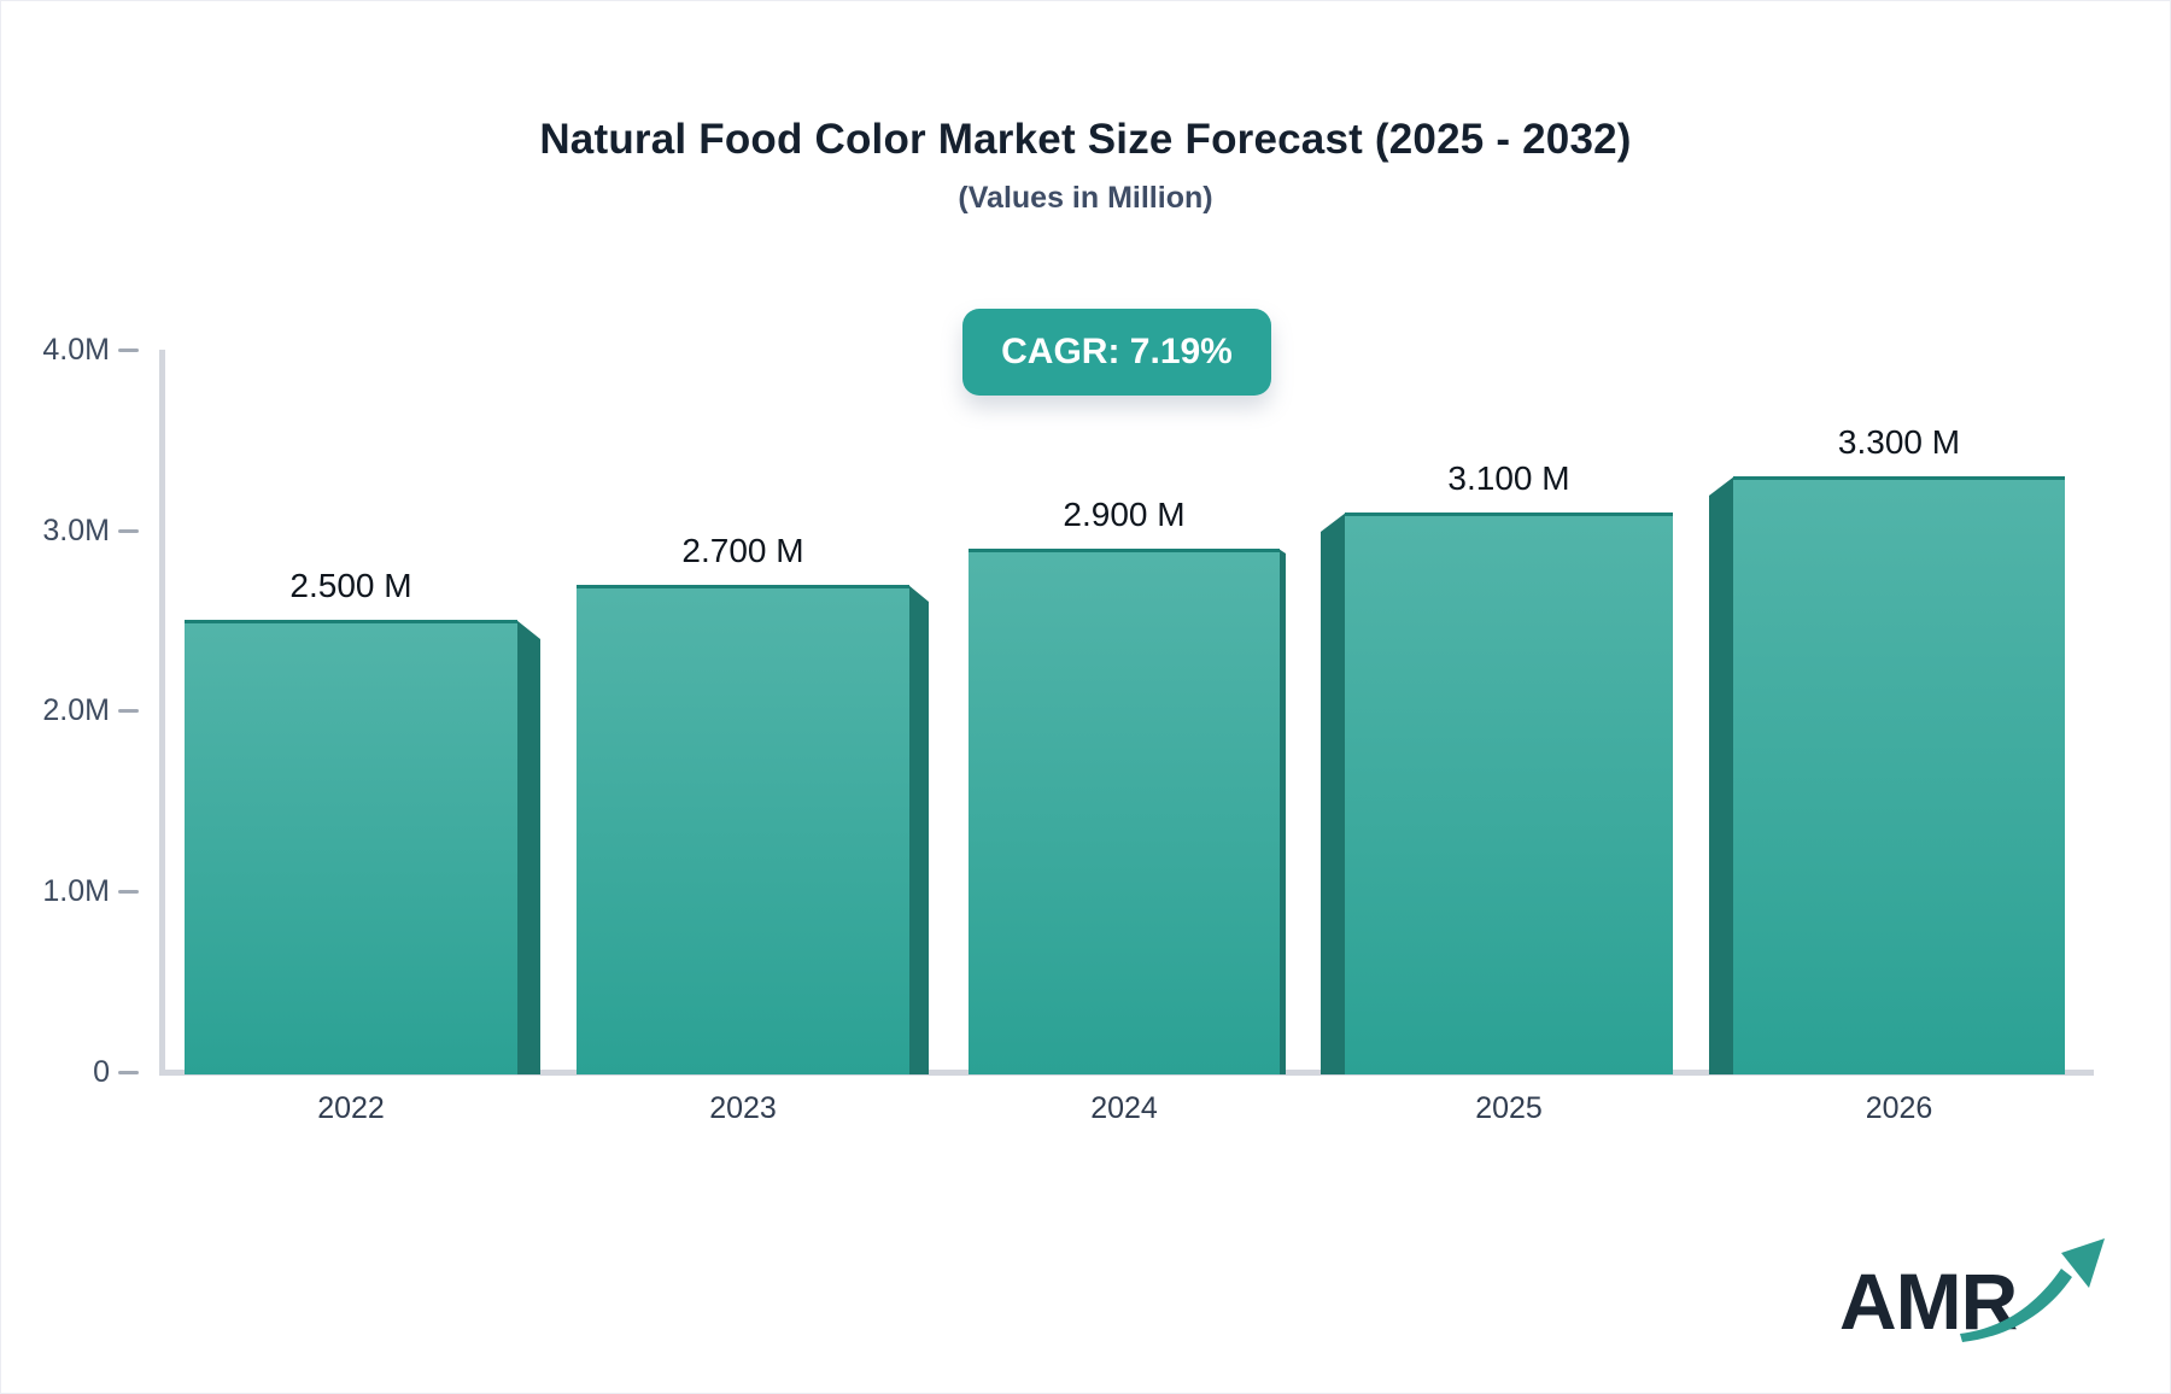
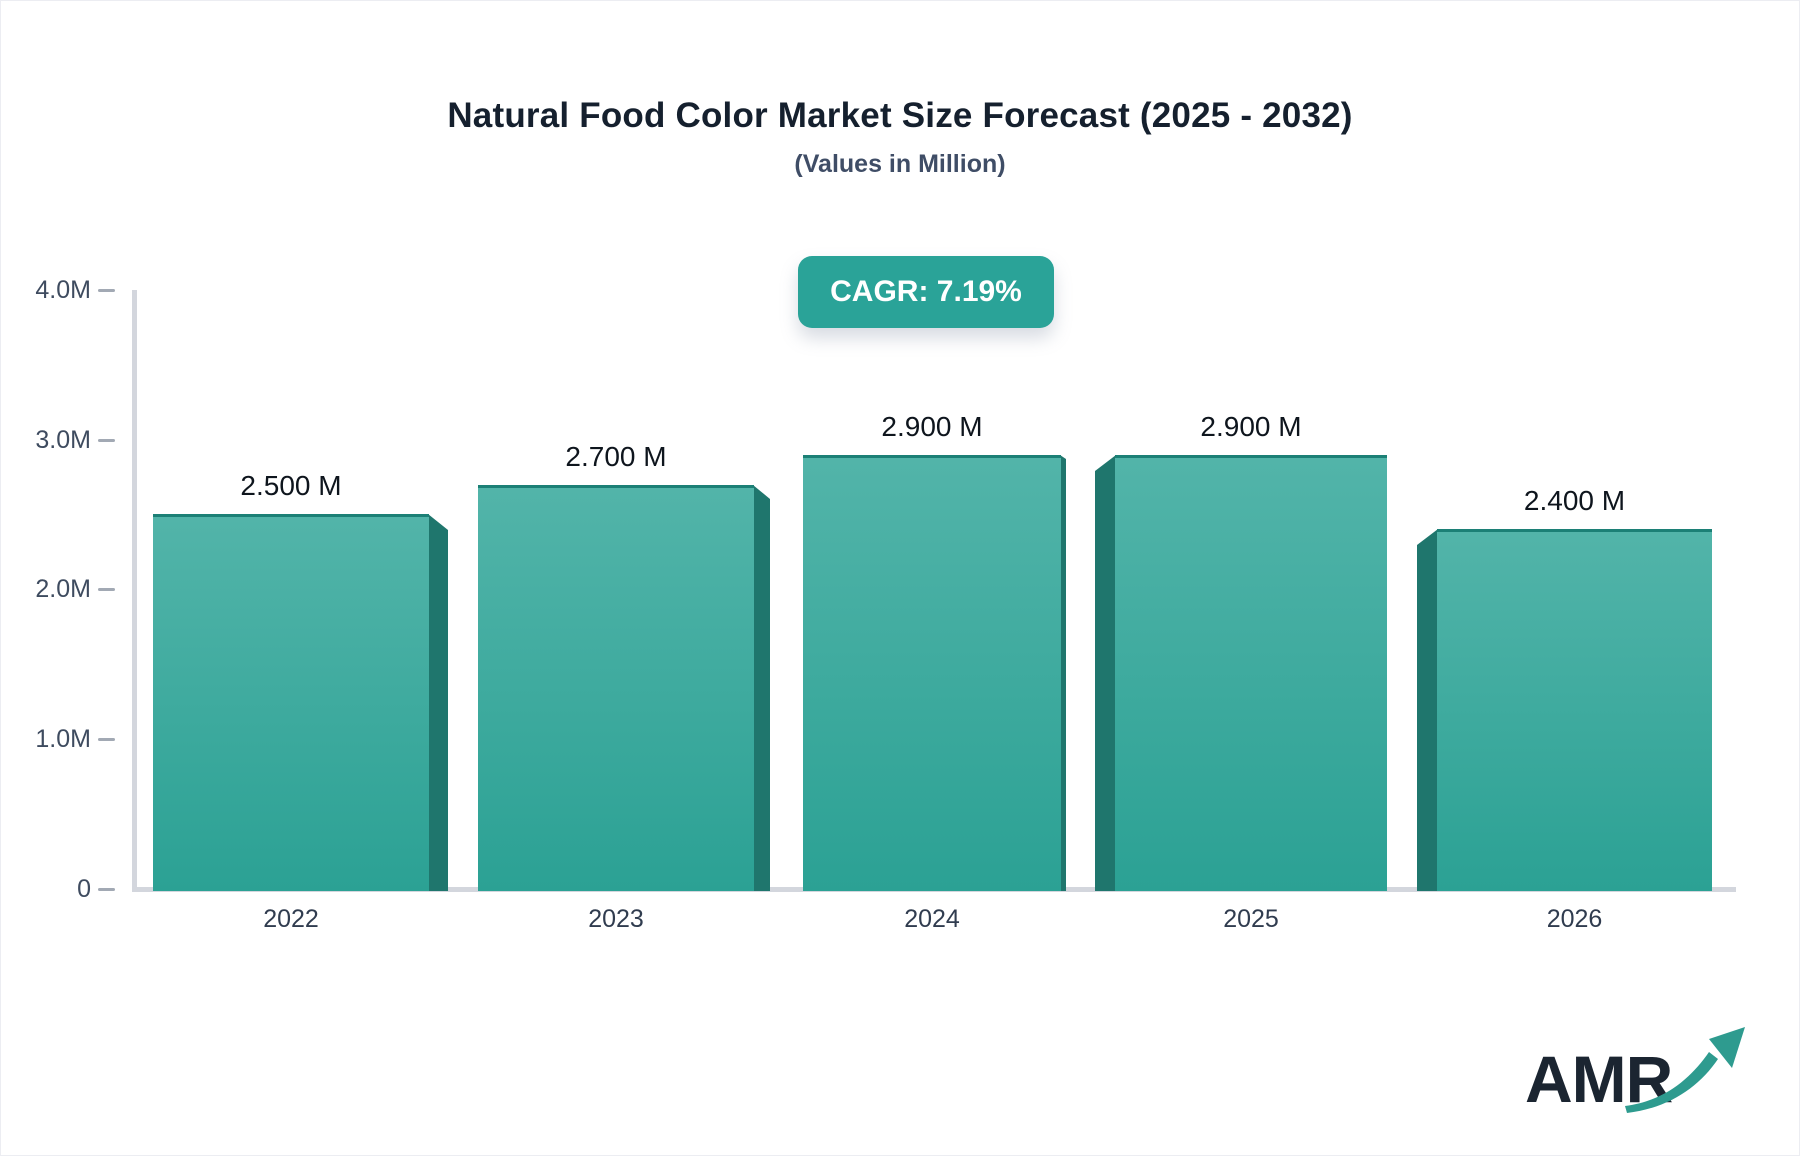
2025: 3.100 -> 2.900
2026: 3.300 -> 2.400
